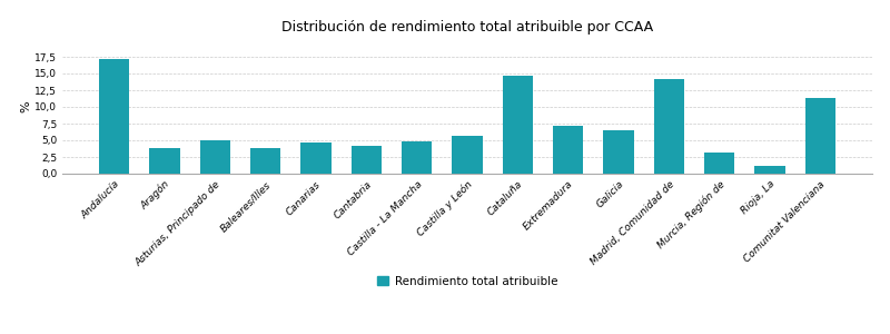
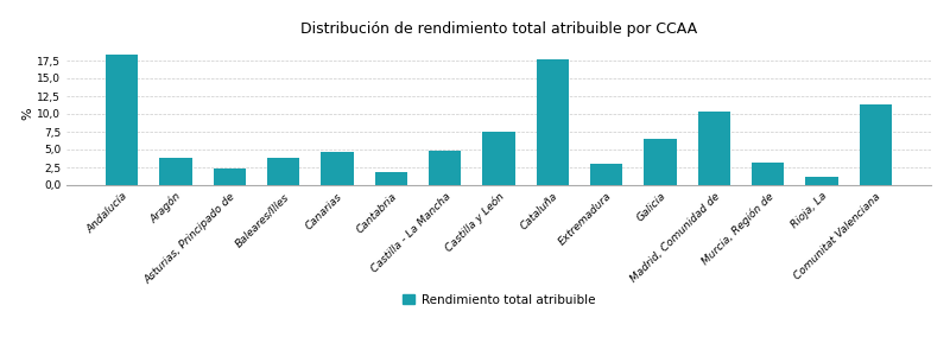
Andalucía: 17,2 -> 18,3
Asturias, Principado de: 5,0 -> 2,3
Cantabria: 4,2 -> 1,8
Castilla y León: 5,6 -> 7,5
Cataluña: 14,6 -> 17,7
Extremadura: 7,2 -> 3,0
Madrid, Comunidad de: 14,2 -> 10,3
